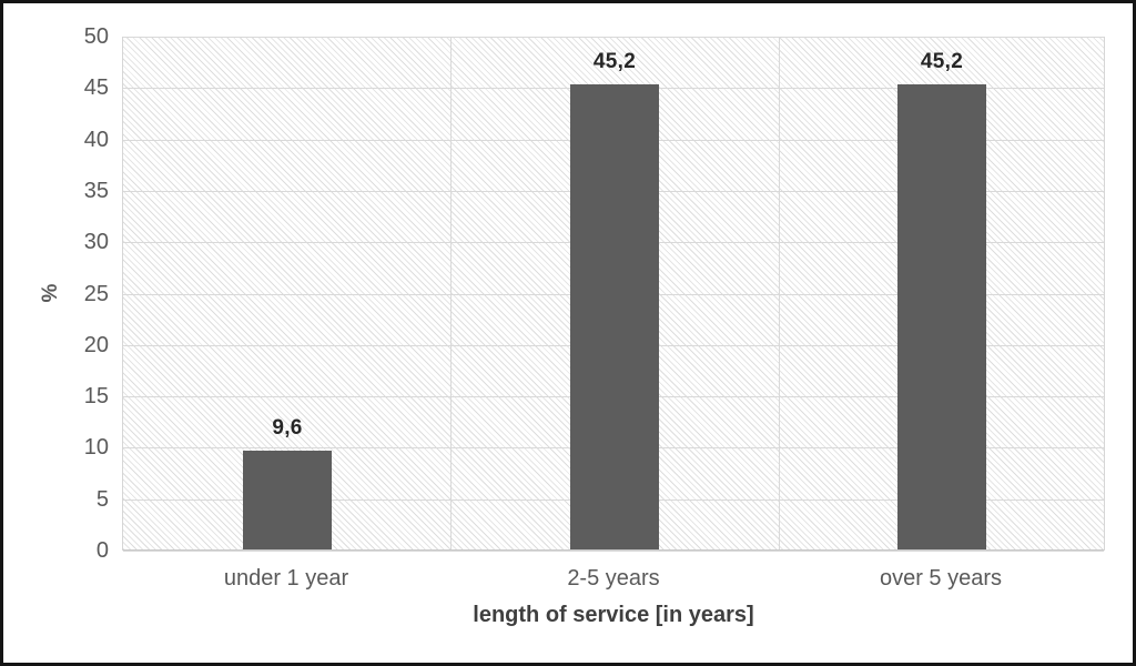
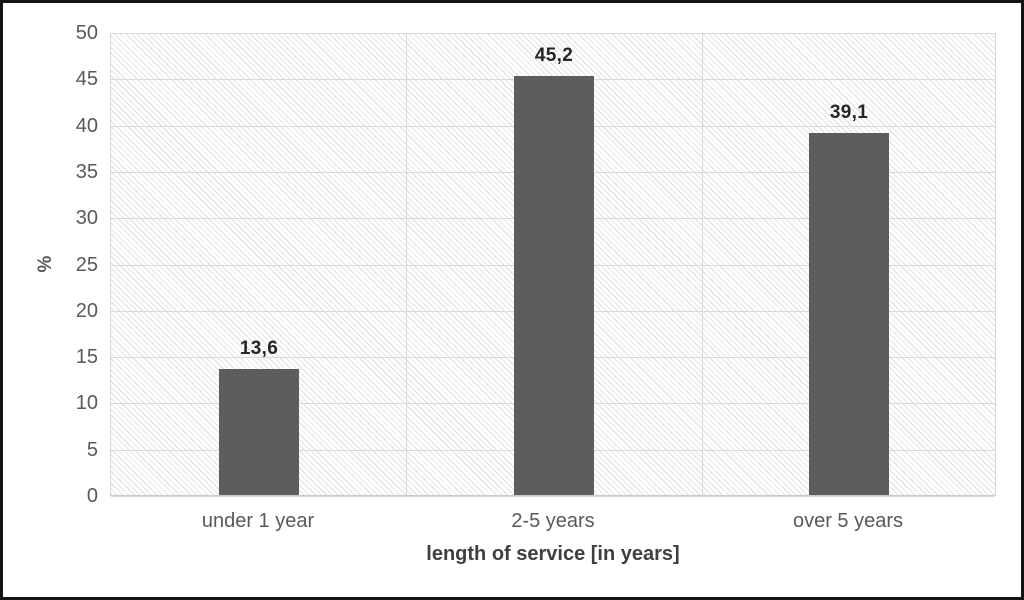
under 1 year: 9,6 -> 13,6
over 5 years: 45,2 -> 39,1
